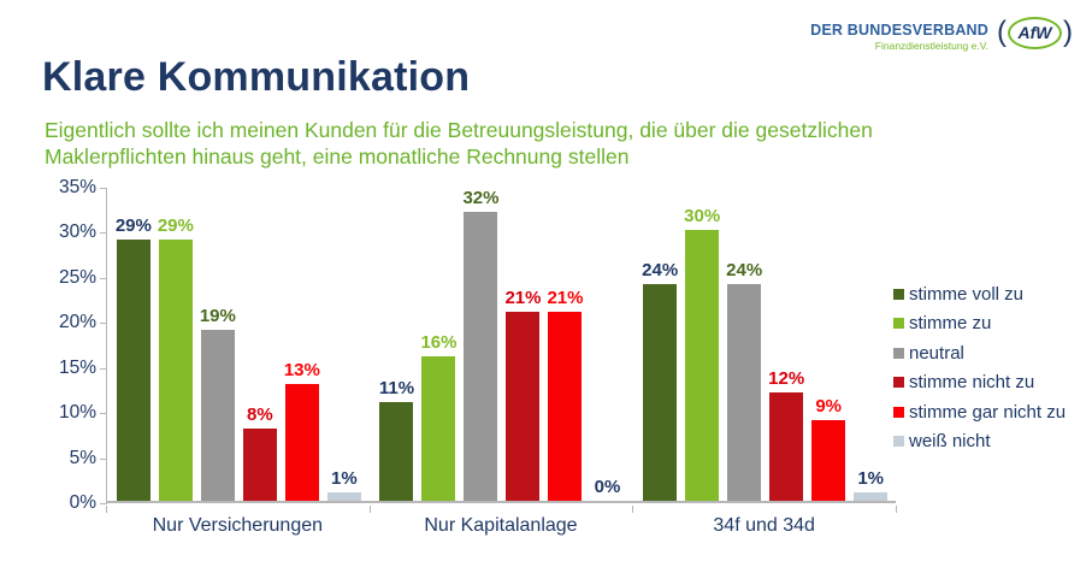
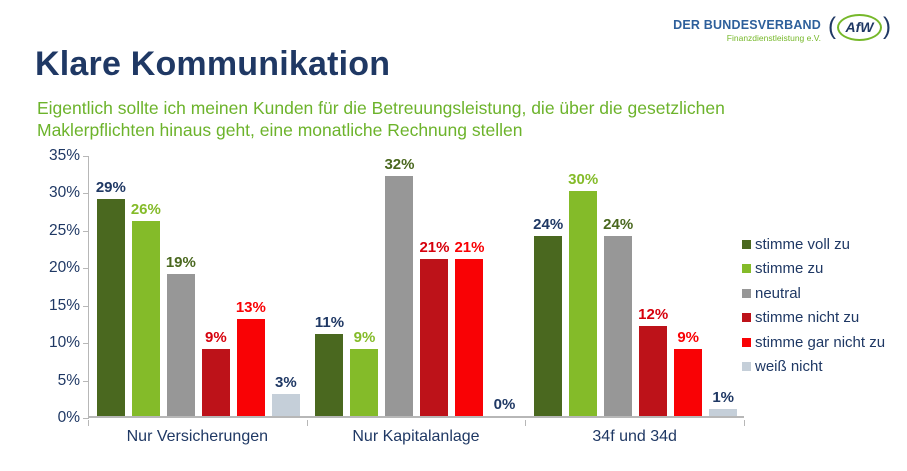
stimme zu/Nur Versicherungen: 29% -> 26%
stimme nicht zu/Nur Versicherungen: 8% -> 9%
weiß nicht/Nur Versicherungen: 1% -> 3%
stimme zu/Nur Kapitalanlage: 16% -> 9%
